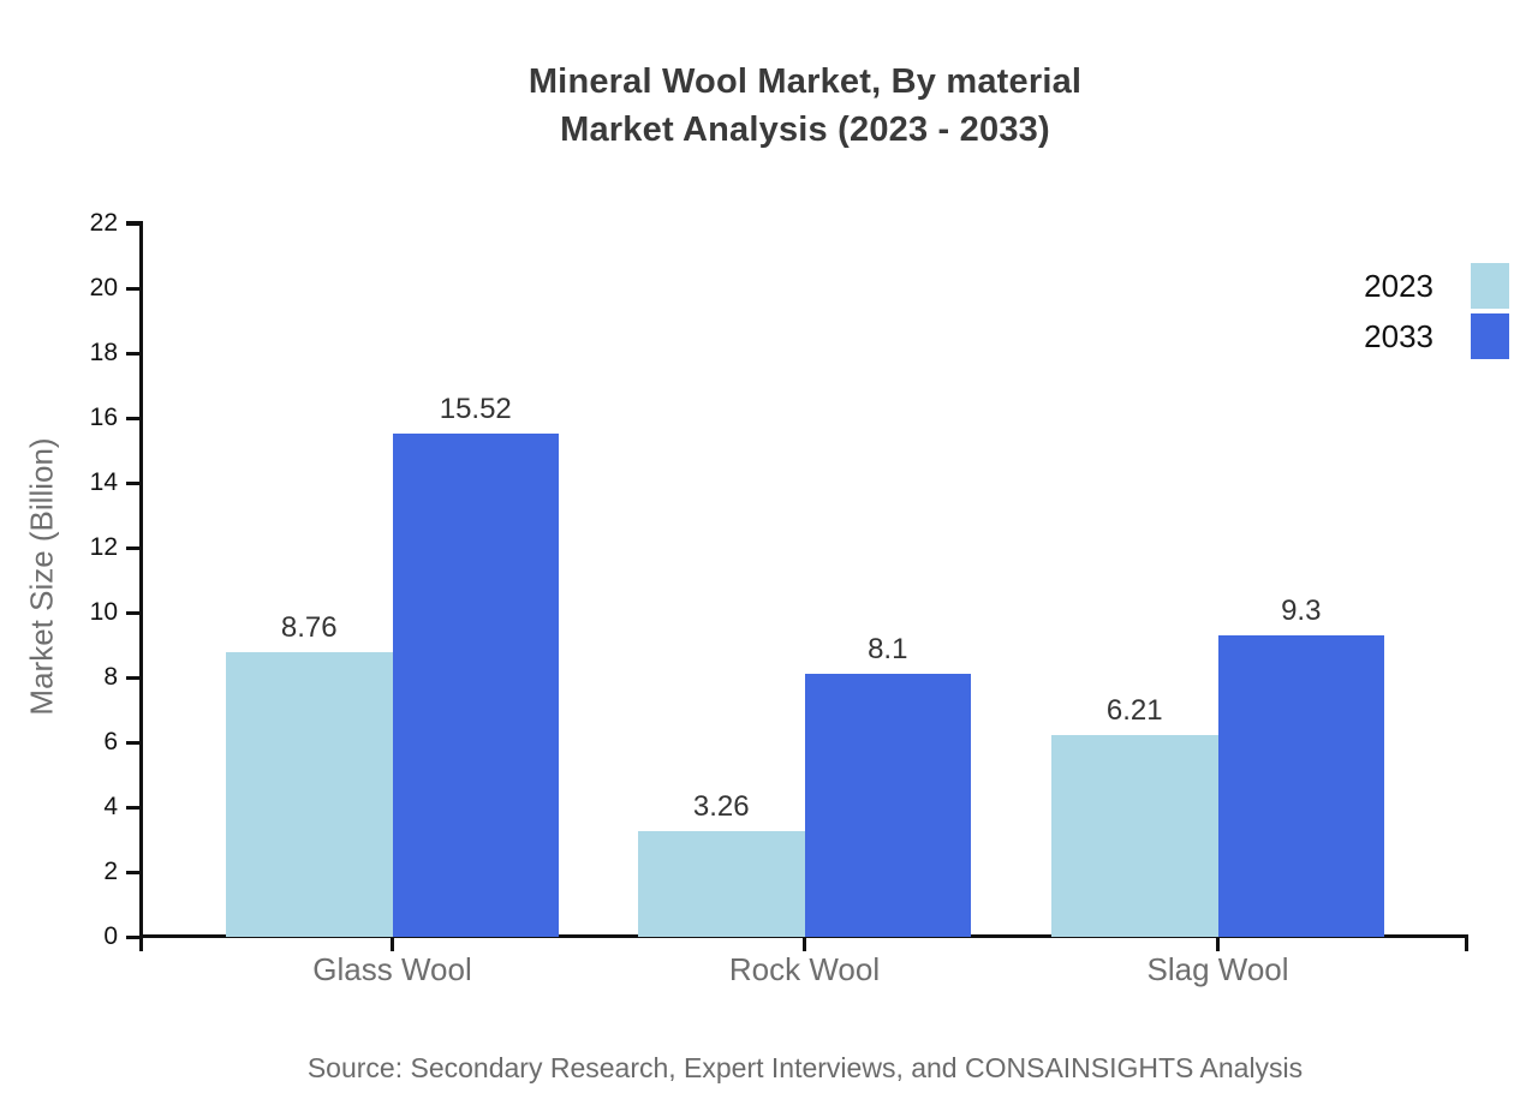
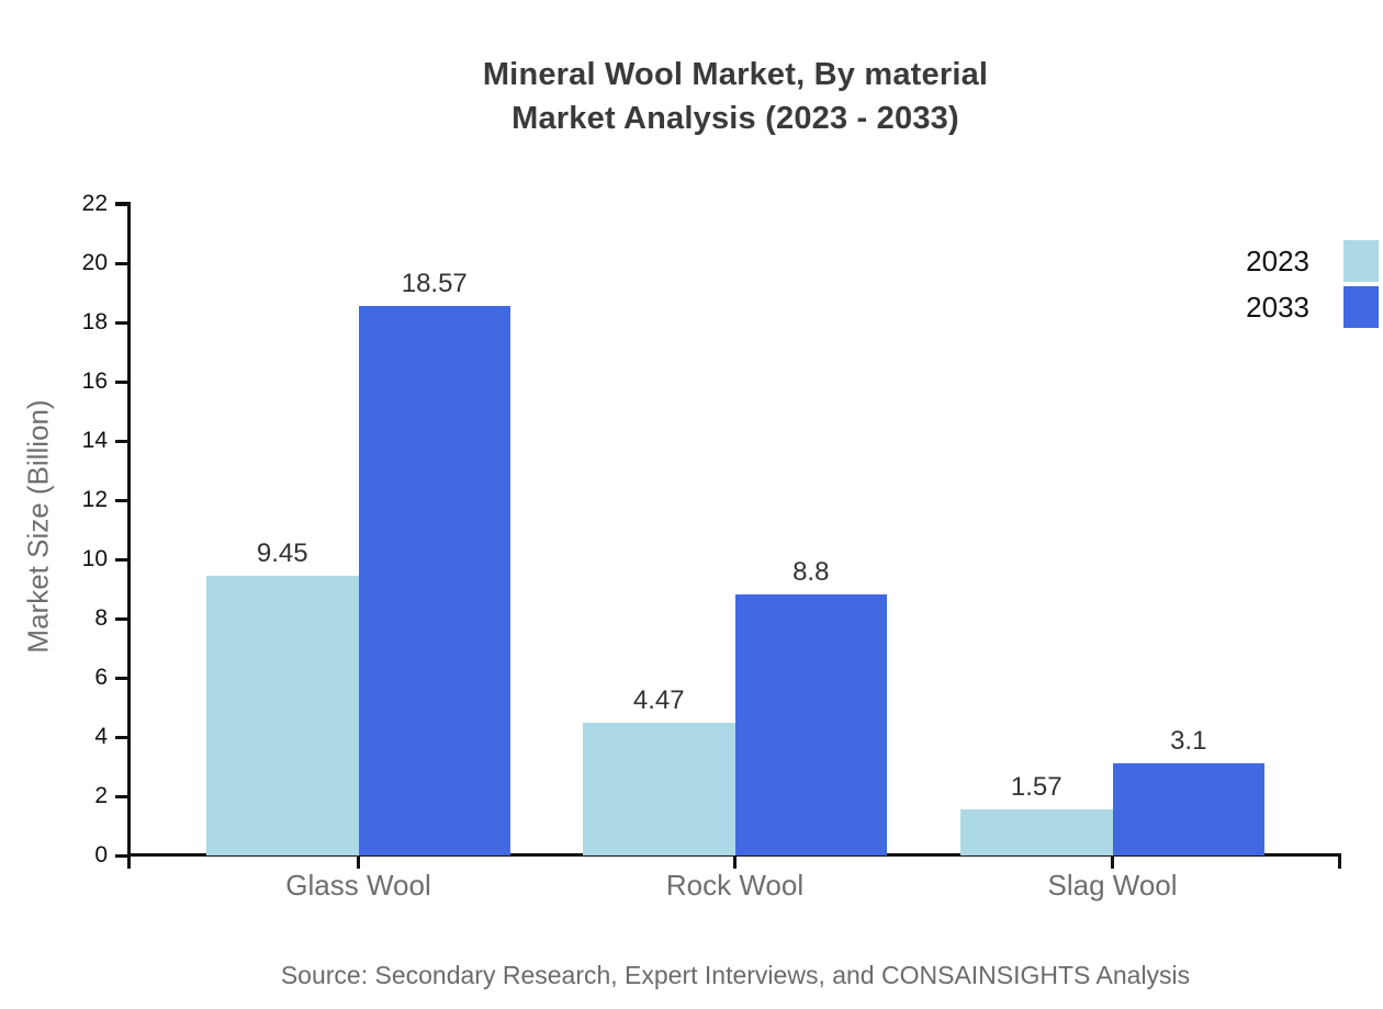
2023/Glass Wool: 8.76 -> 9.45
2033/Glass Wool: 15.52 -> 18.57
2023/Rock Wool: 3.26 -> 4.47
2033/Rock Wool: 8.1 -> 8.8
2023/Slag Wool: 6.21 -> 1.57
2033/Slag Wool: 9.3 -> 3.1
